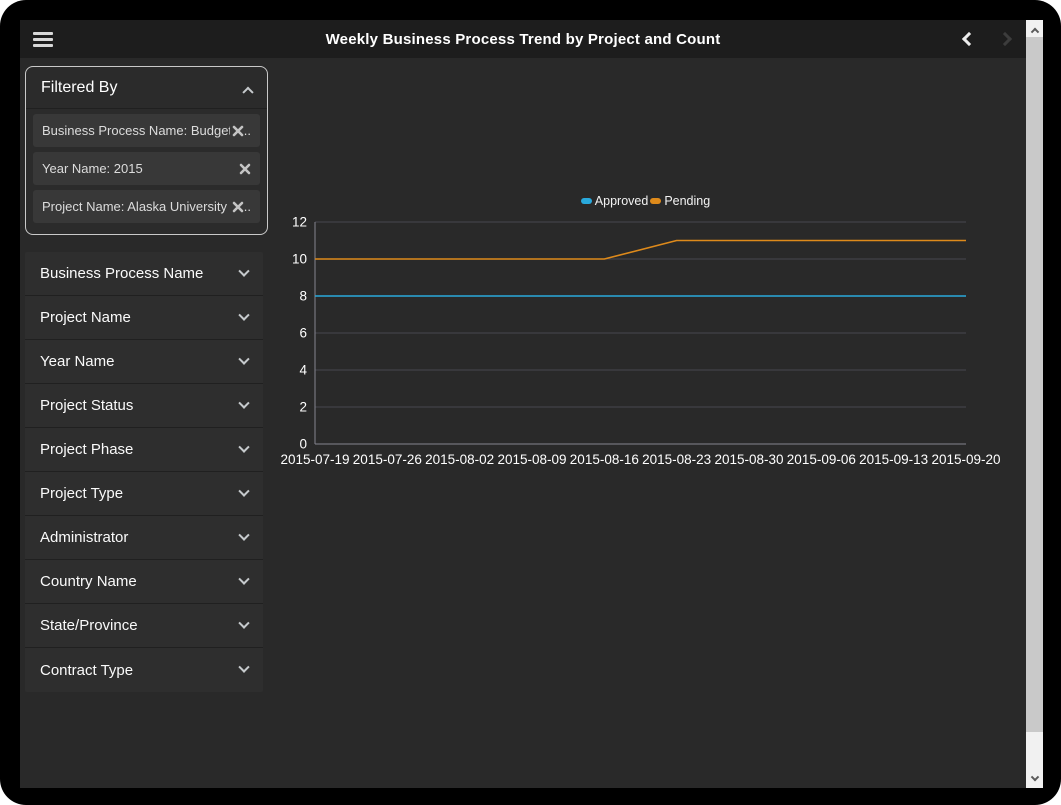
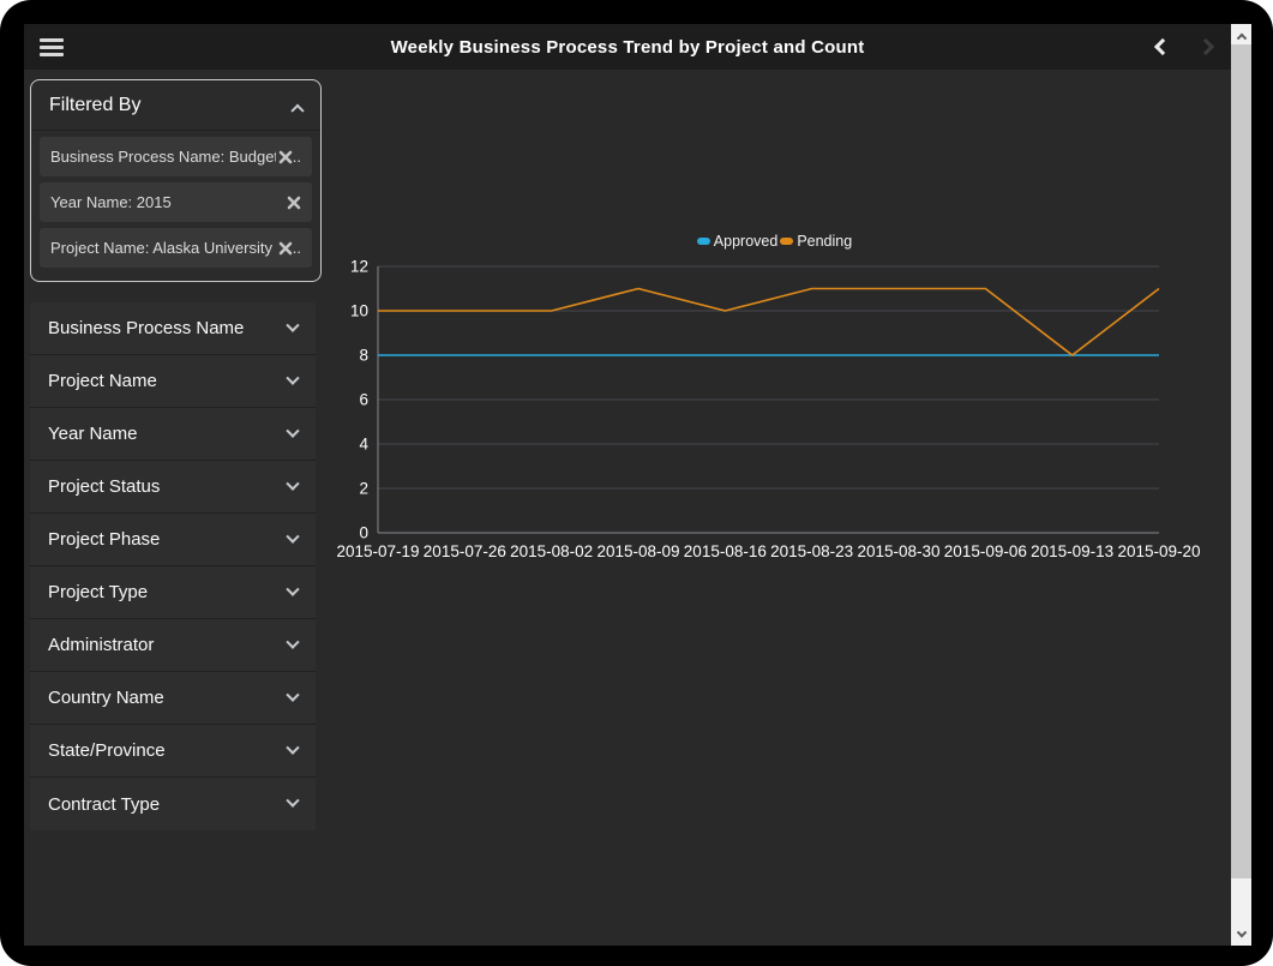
Pending/2015-08-09: 10 -> 11
Pending/2015-09-13: 11 -> 8
